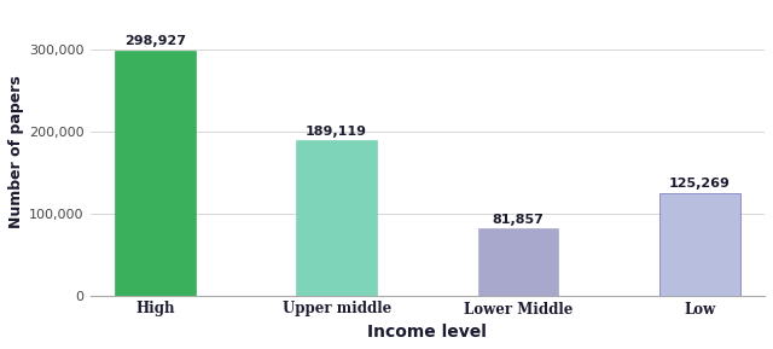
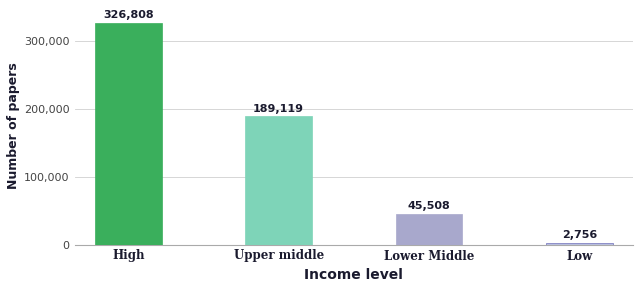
High: 298,927 -> 326,808
Lower Middle: 81,857 -> 45,508
Low: 125,269 -> 2,756
